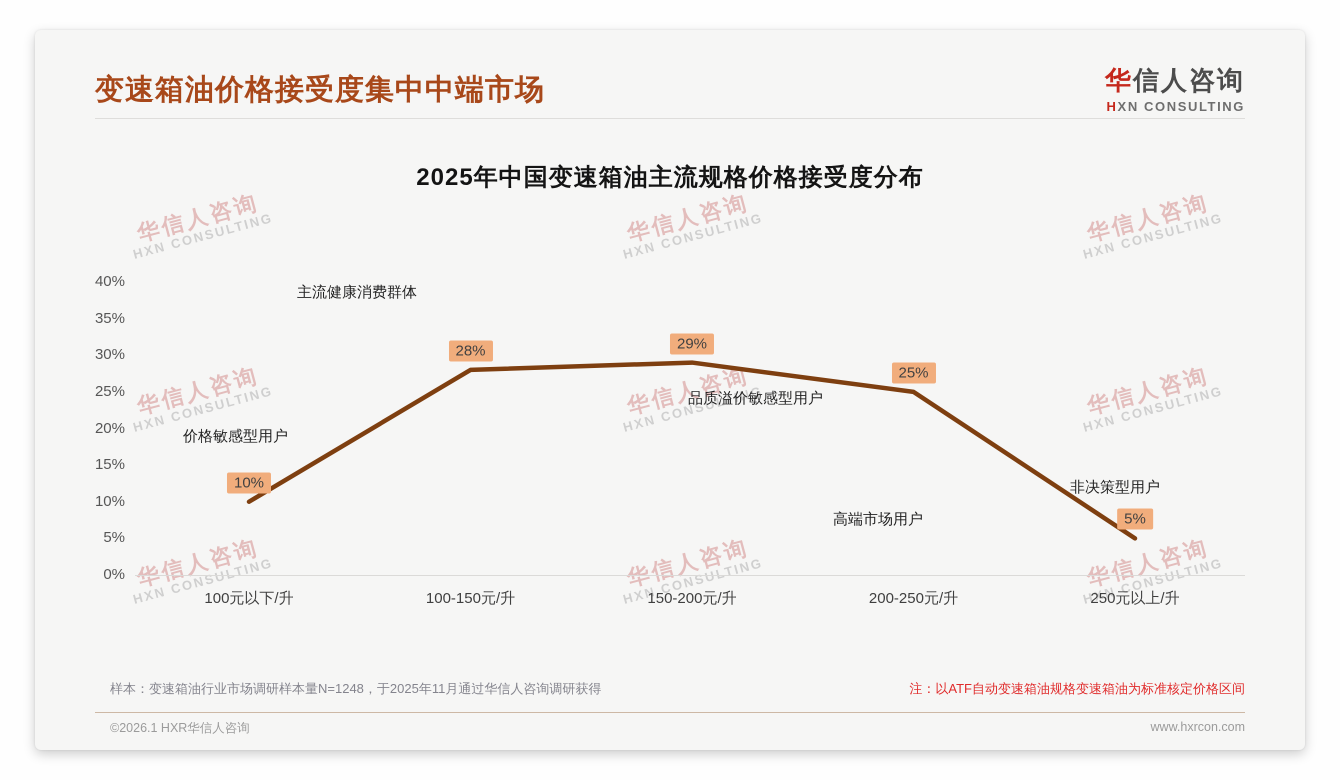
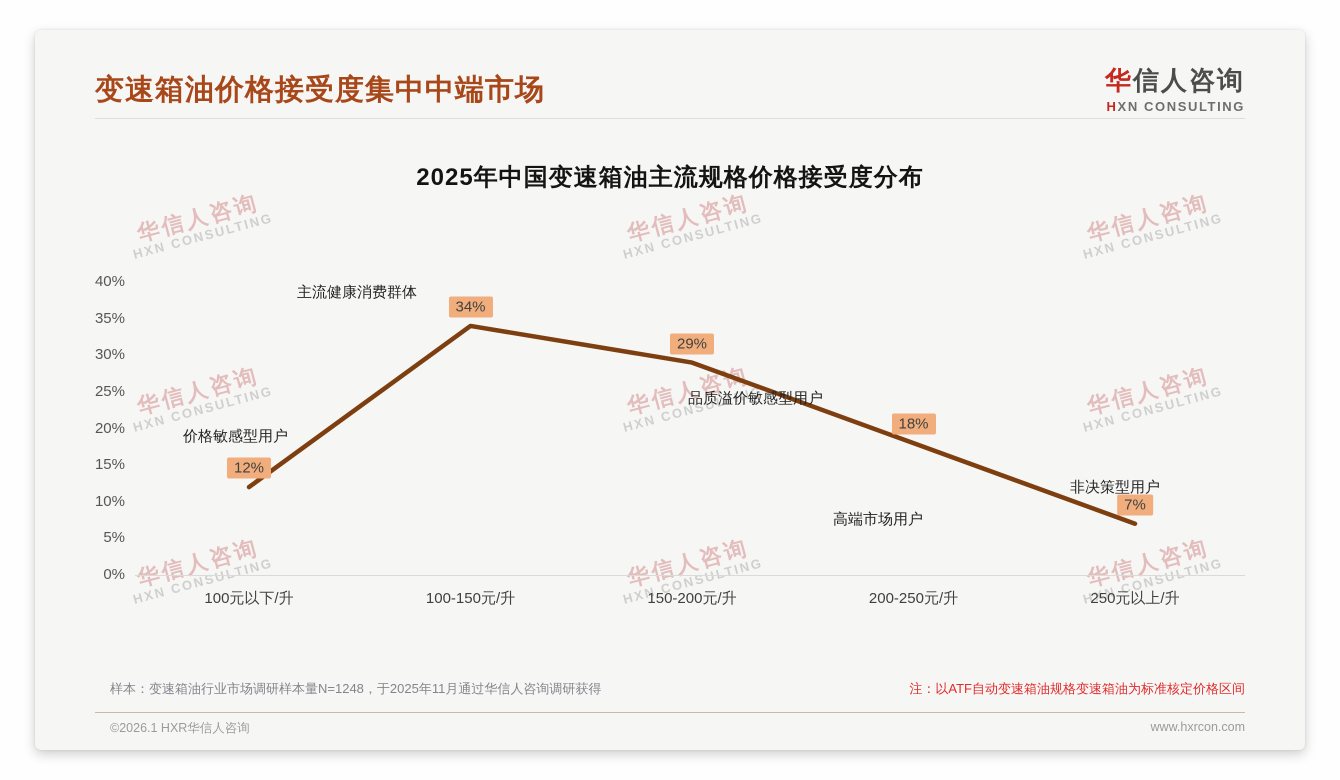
100元以下/升: 10% -> 12%
100-150元/升: 28% -> 34%
200-250元/升: 25% -> 18%
250元以上/升: 5% -> 7%
